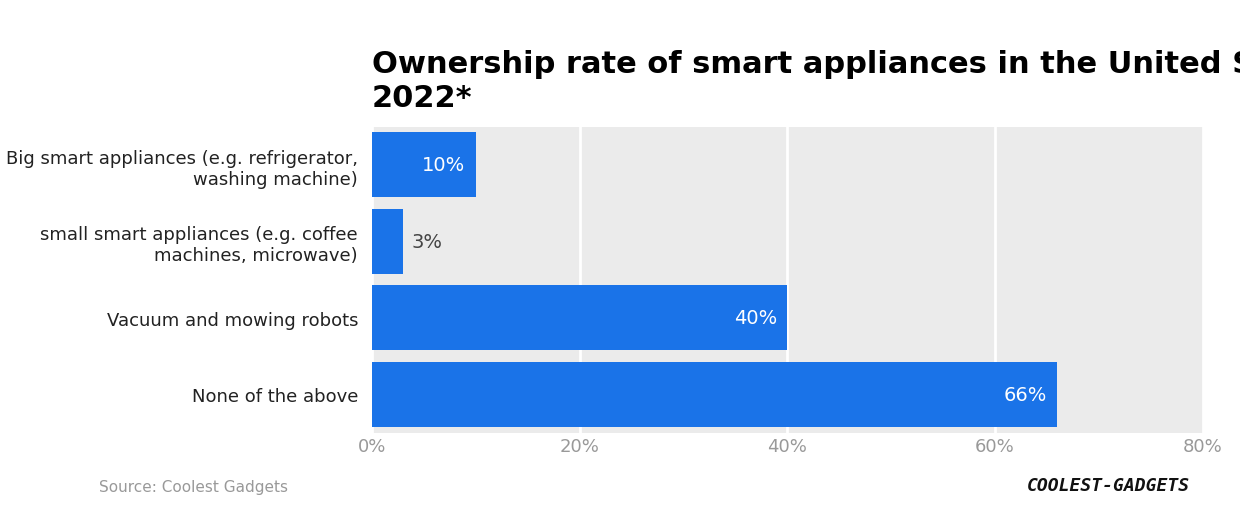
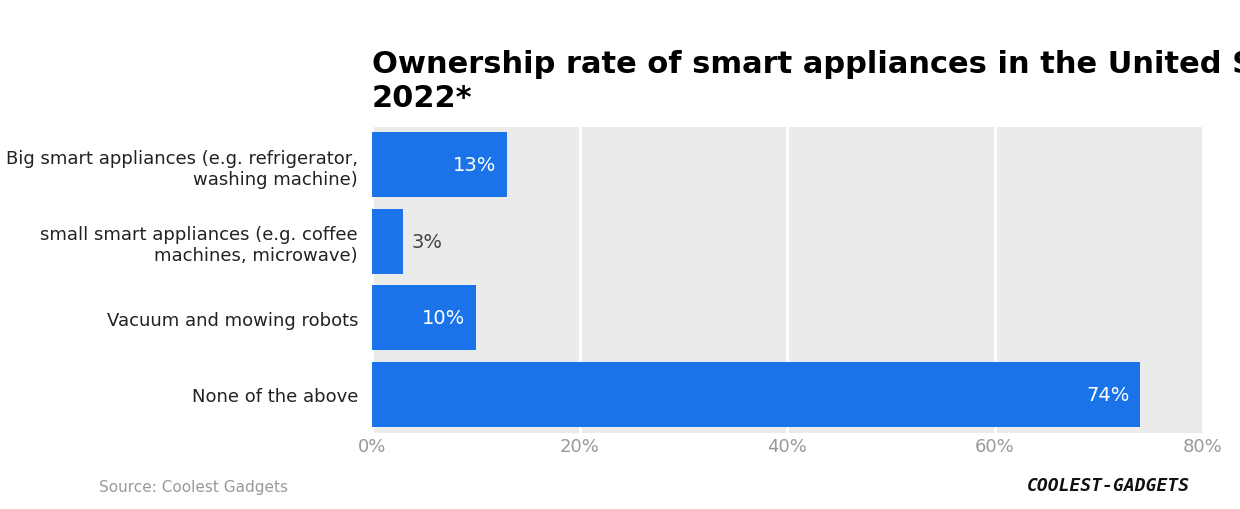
Big smart appliances (e.g. refrigerator, washing machine): 10% -> 13%
Vacuum and mowing robots: 40% -> 10%
None of the above: 66% -> 74%
